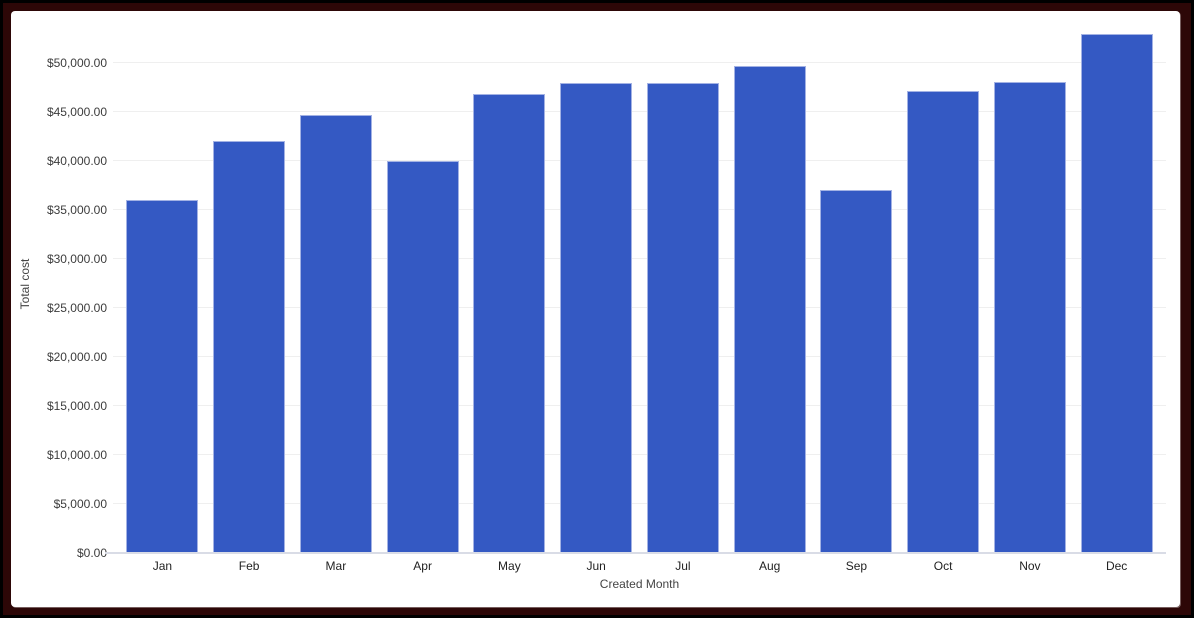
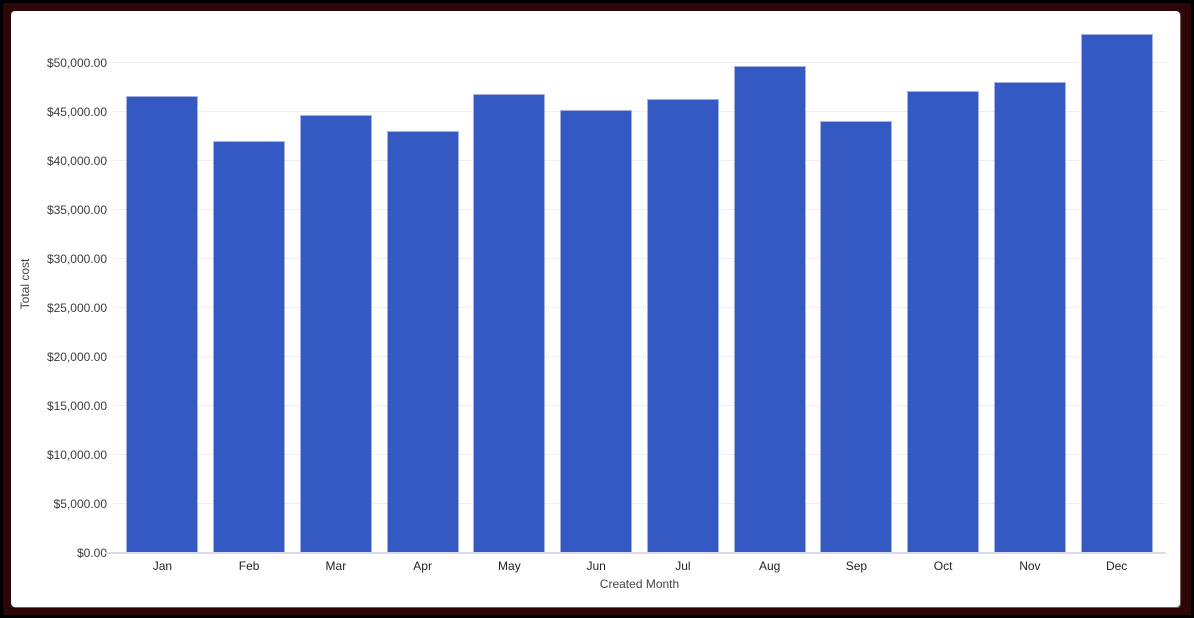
Jan: $36000 -> $47000
Apr: $40000 -> $43000
Jun: $48000 -> $45000
Jul: $48000 -> $46000
Sep: $37000 -> $44000
